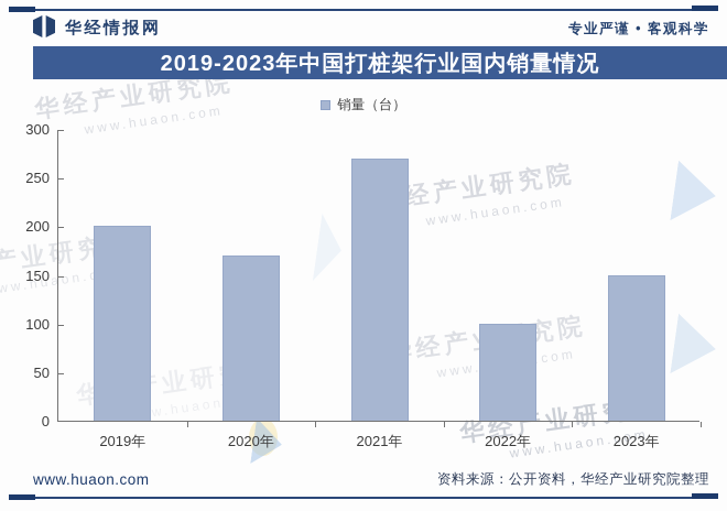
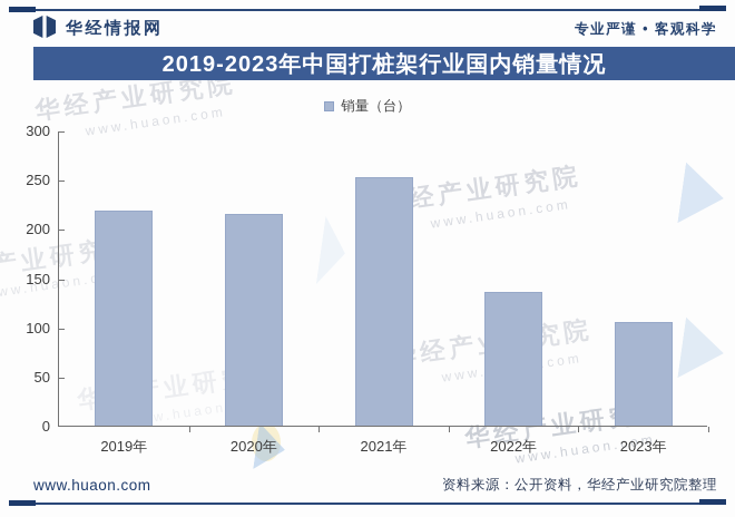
2019年: 200 -> 220
2020年: 170 -> 220
2021年: 270 -> 250
2022年: 100 -> 140
2023年: 150 -> 100
